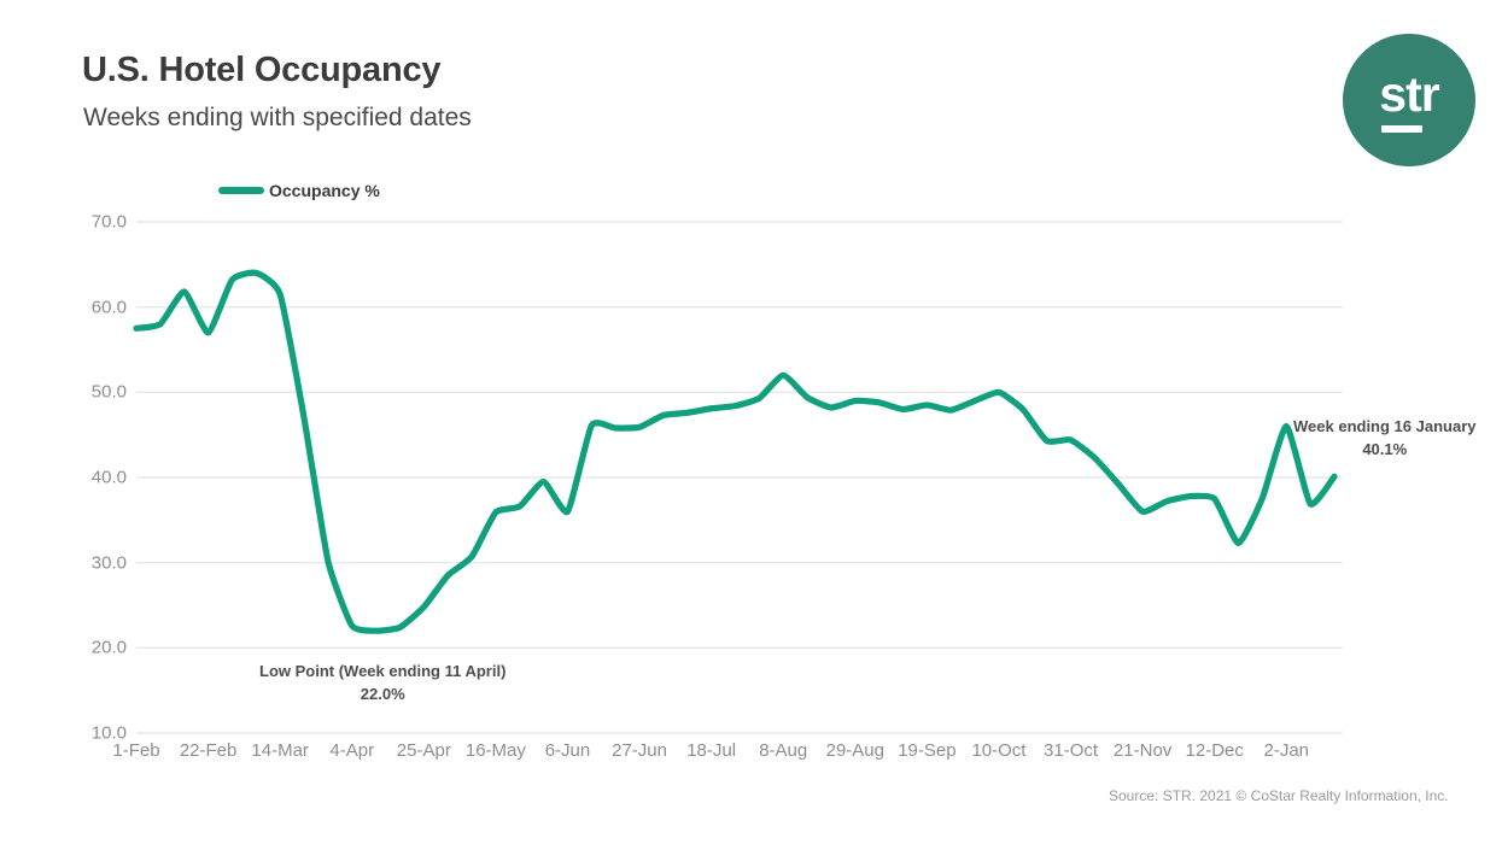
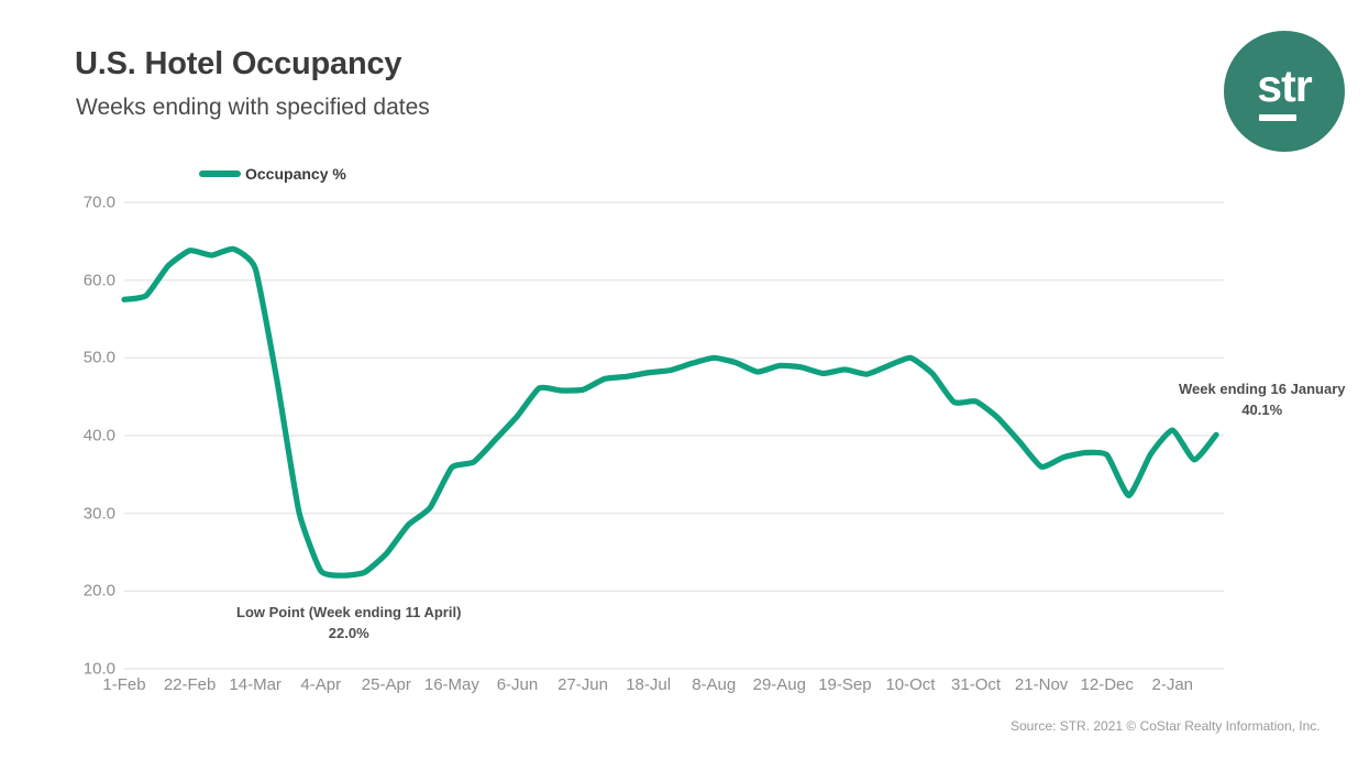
22-Feb: 57 -> 64
6-Jun: 36 -> 42
8-Aug: 52 -> 50
2-Jan: 46 -> 41
